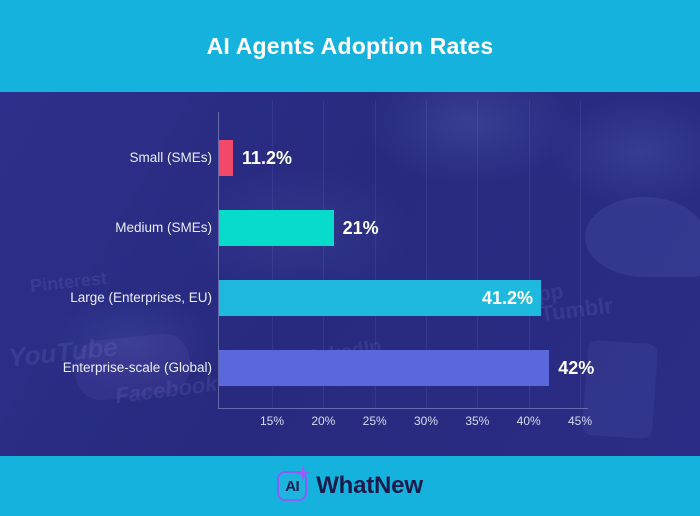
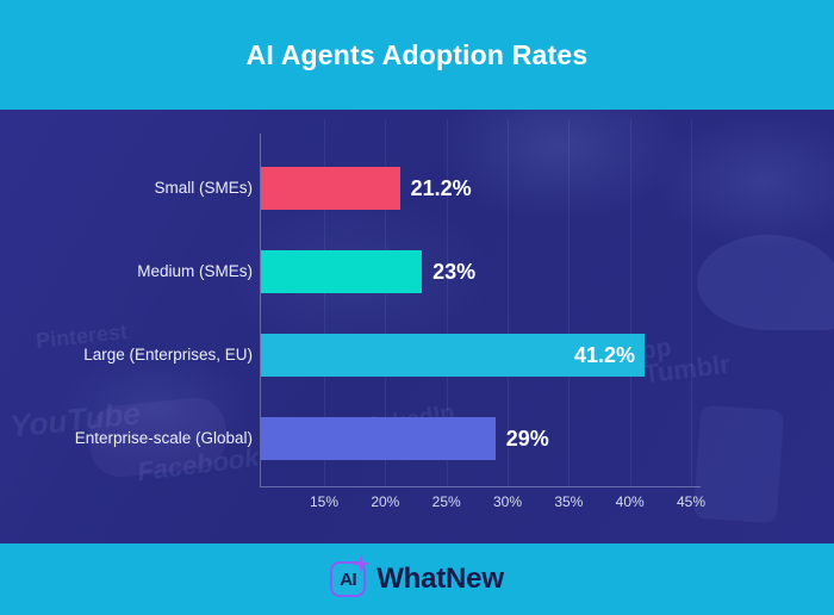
Small (SMEs): 11.2% -> 21.2%
Medium (SMEs): 21% -> 23%
Enterprise-scale (Global): 42% -> 29%
